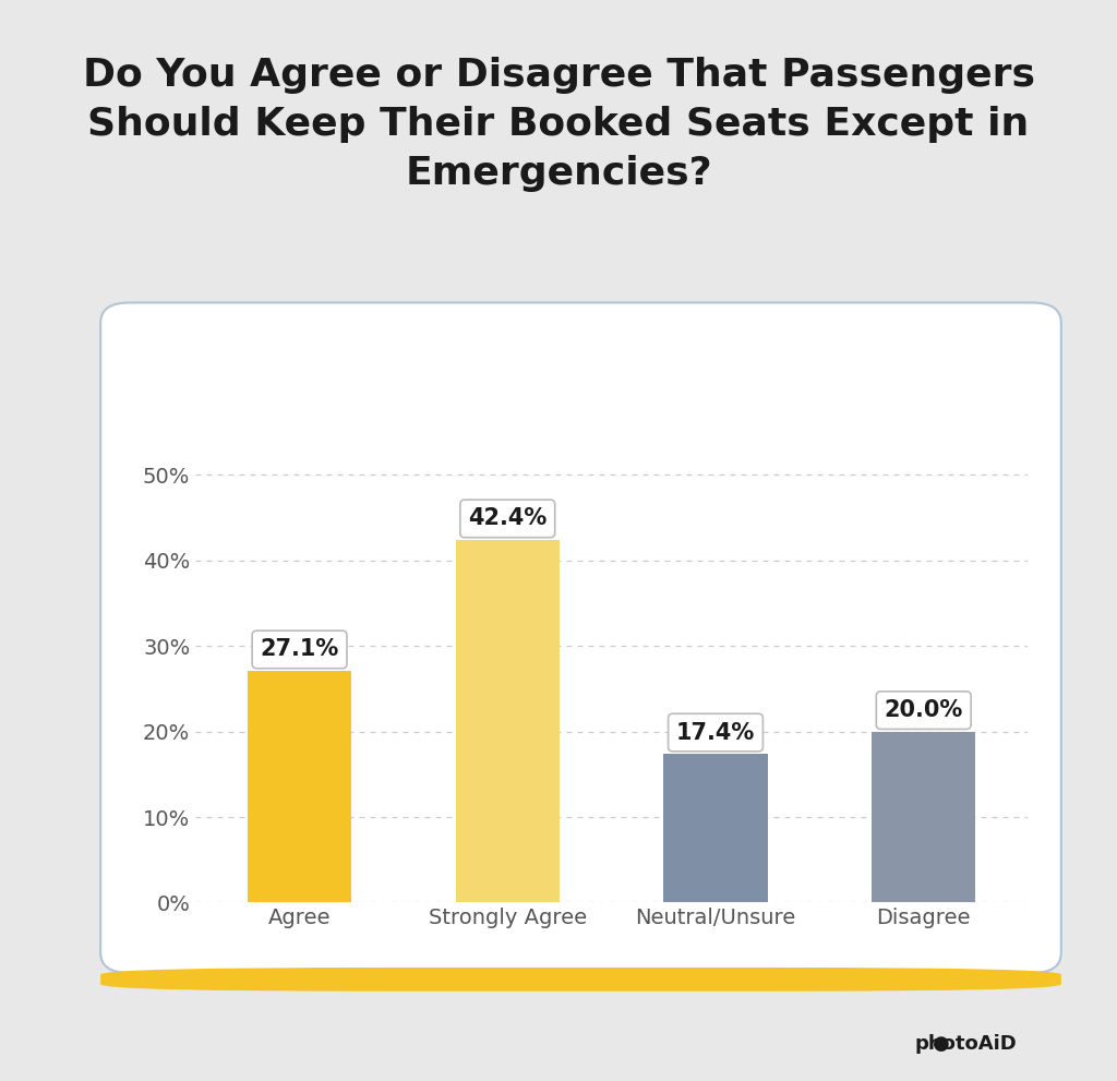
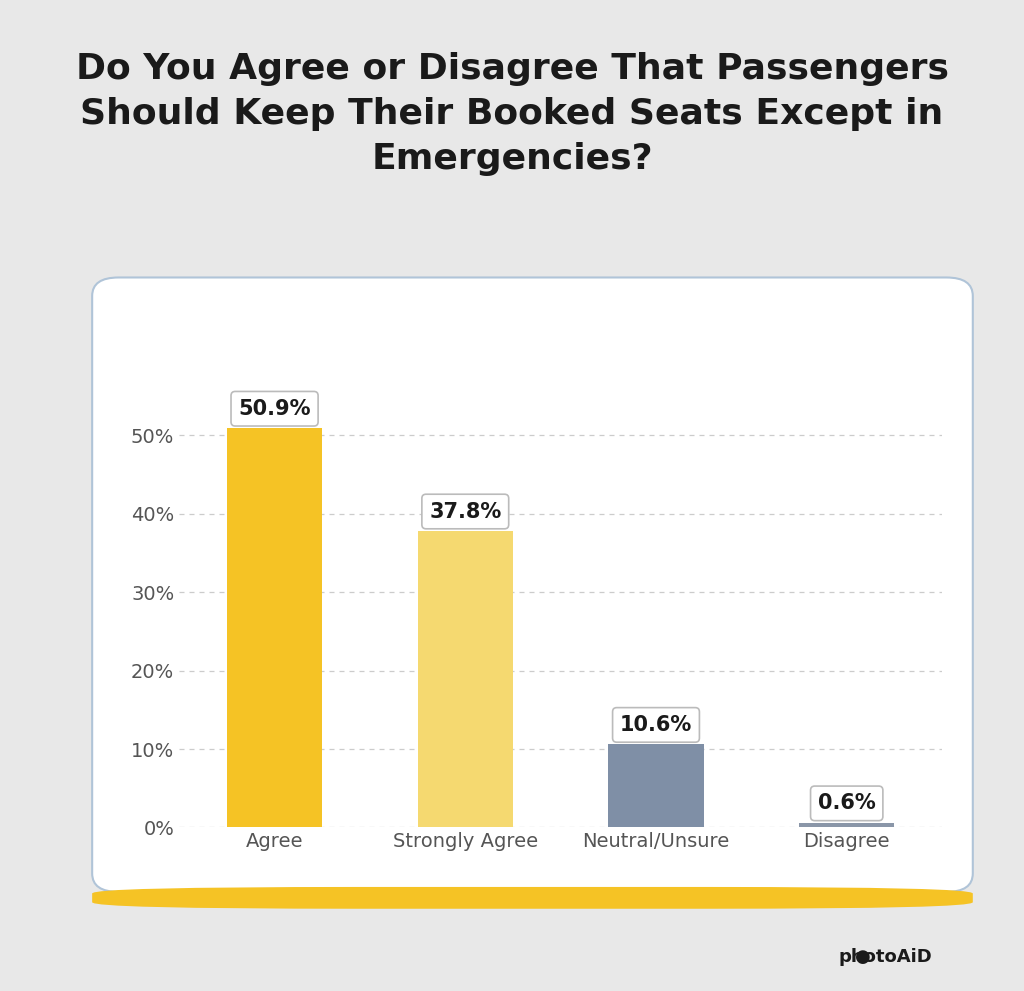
Agree: 27.1% -> 50.9%
Strongly Agree: 42.4% -> 37.8%
Neutral/Unsure: 17.4% -> 10.6%
Disagree: 20.0% -> 0.6%
